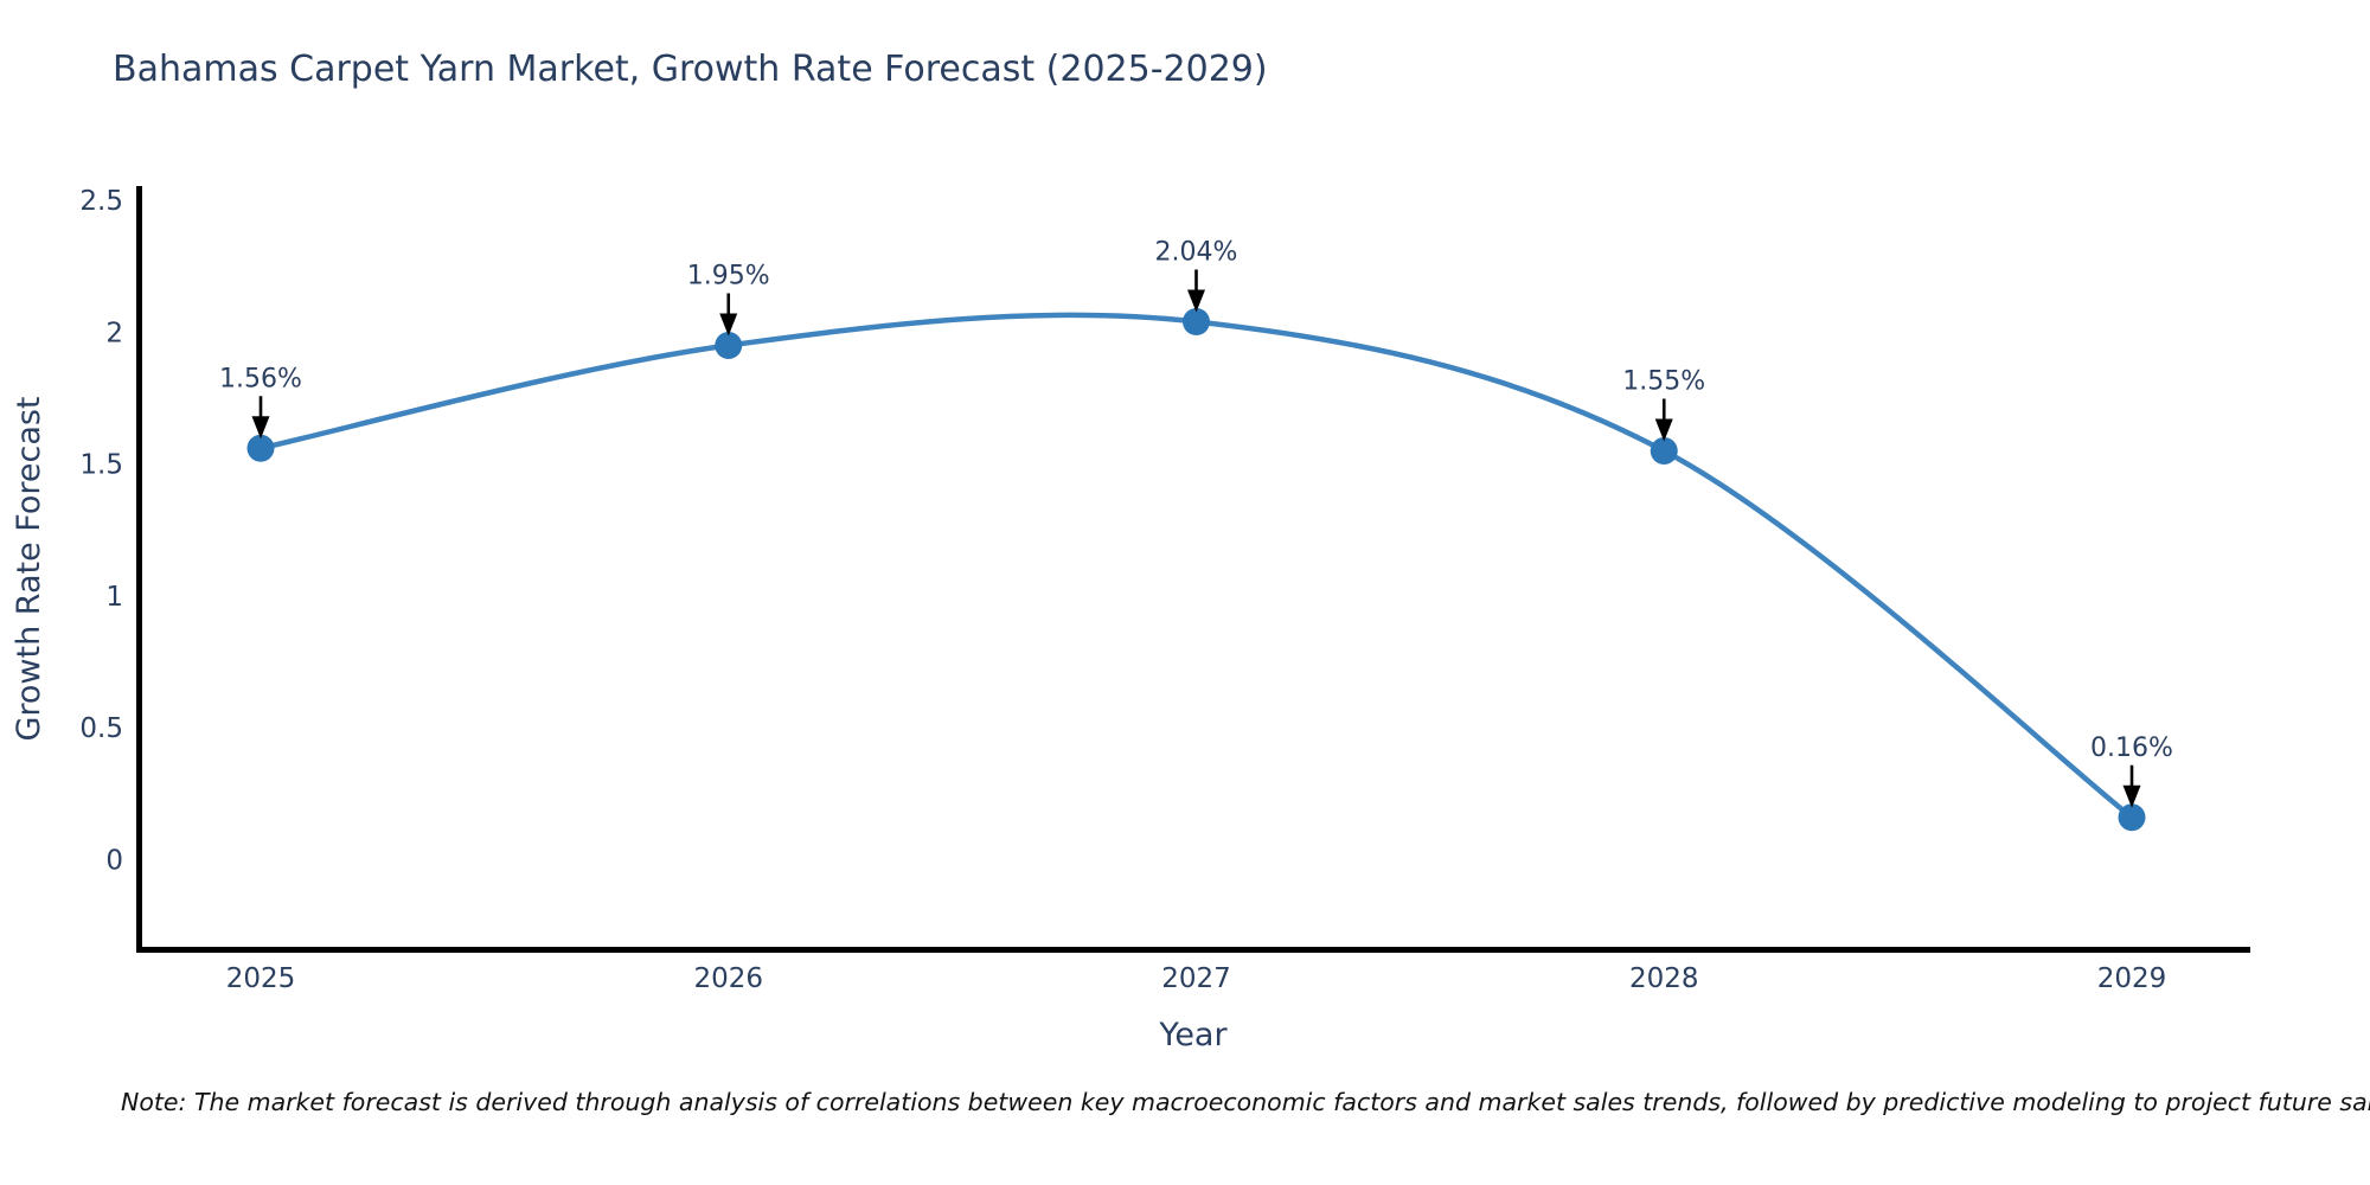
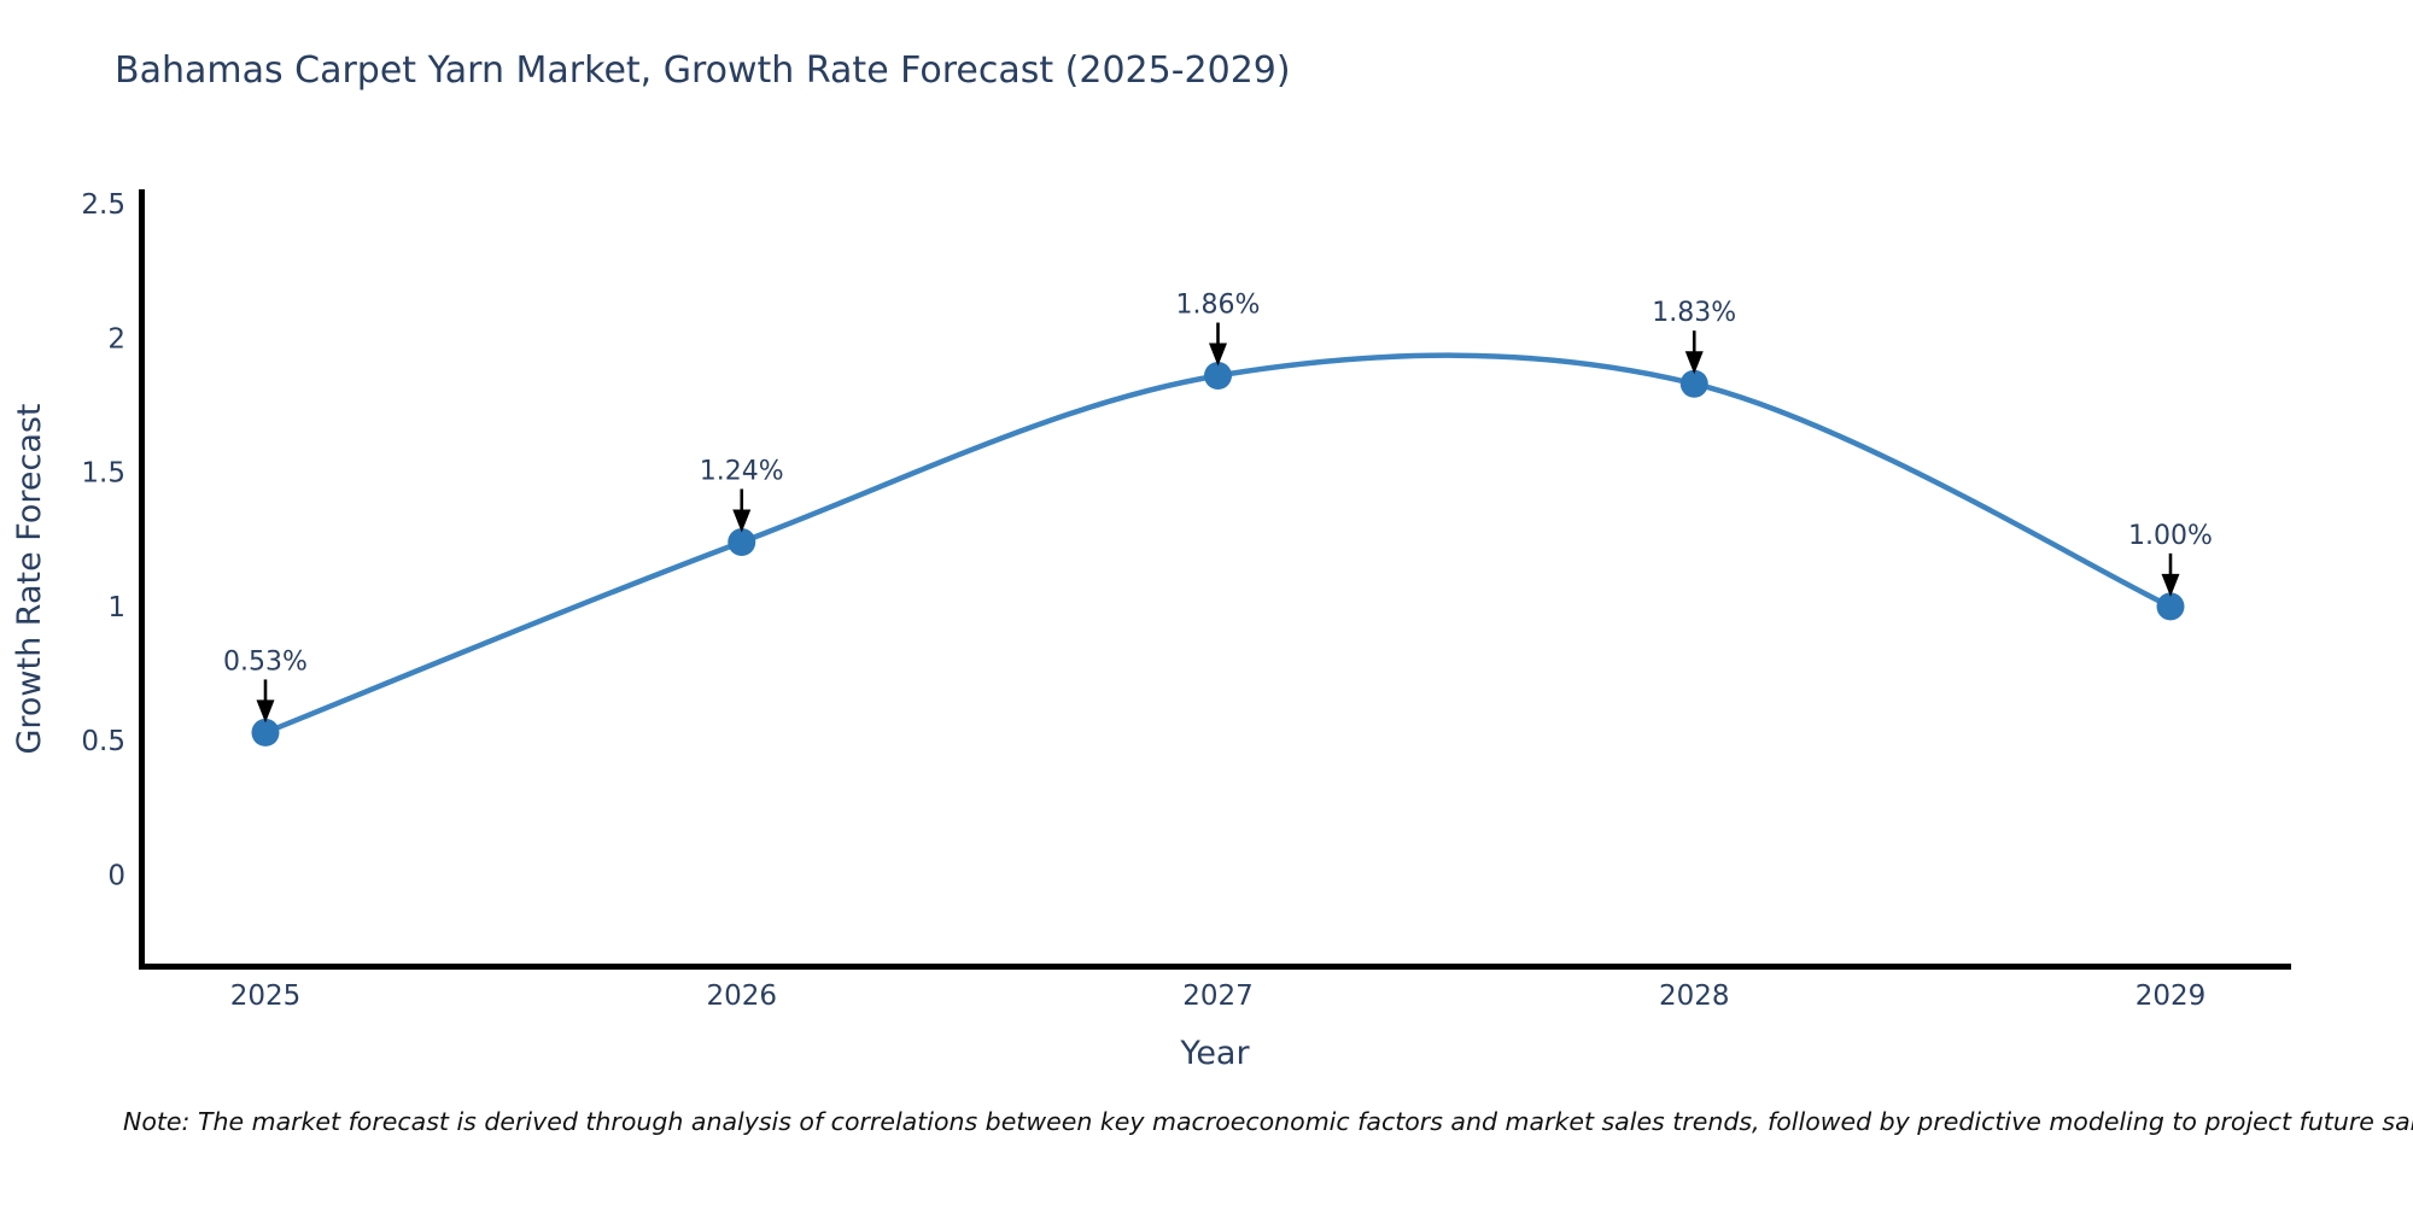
2025: 1.56% -> 0.53%
2026: 1.95% -> 1.24%
2027: 2.04% -> 1.86%
2028: 1.55% -> 1.83%
2029: 0.16% -> 1.00%
